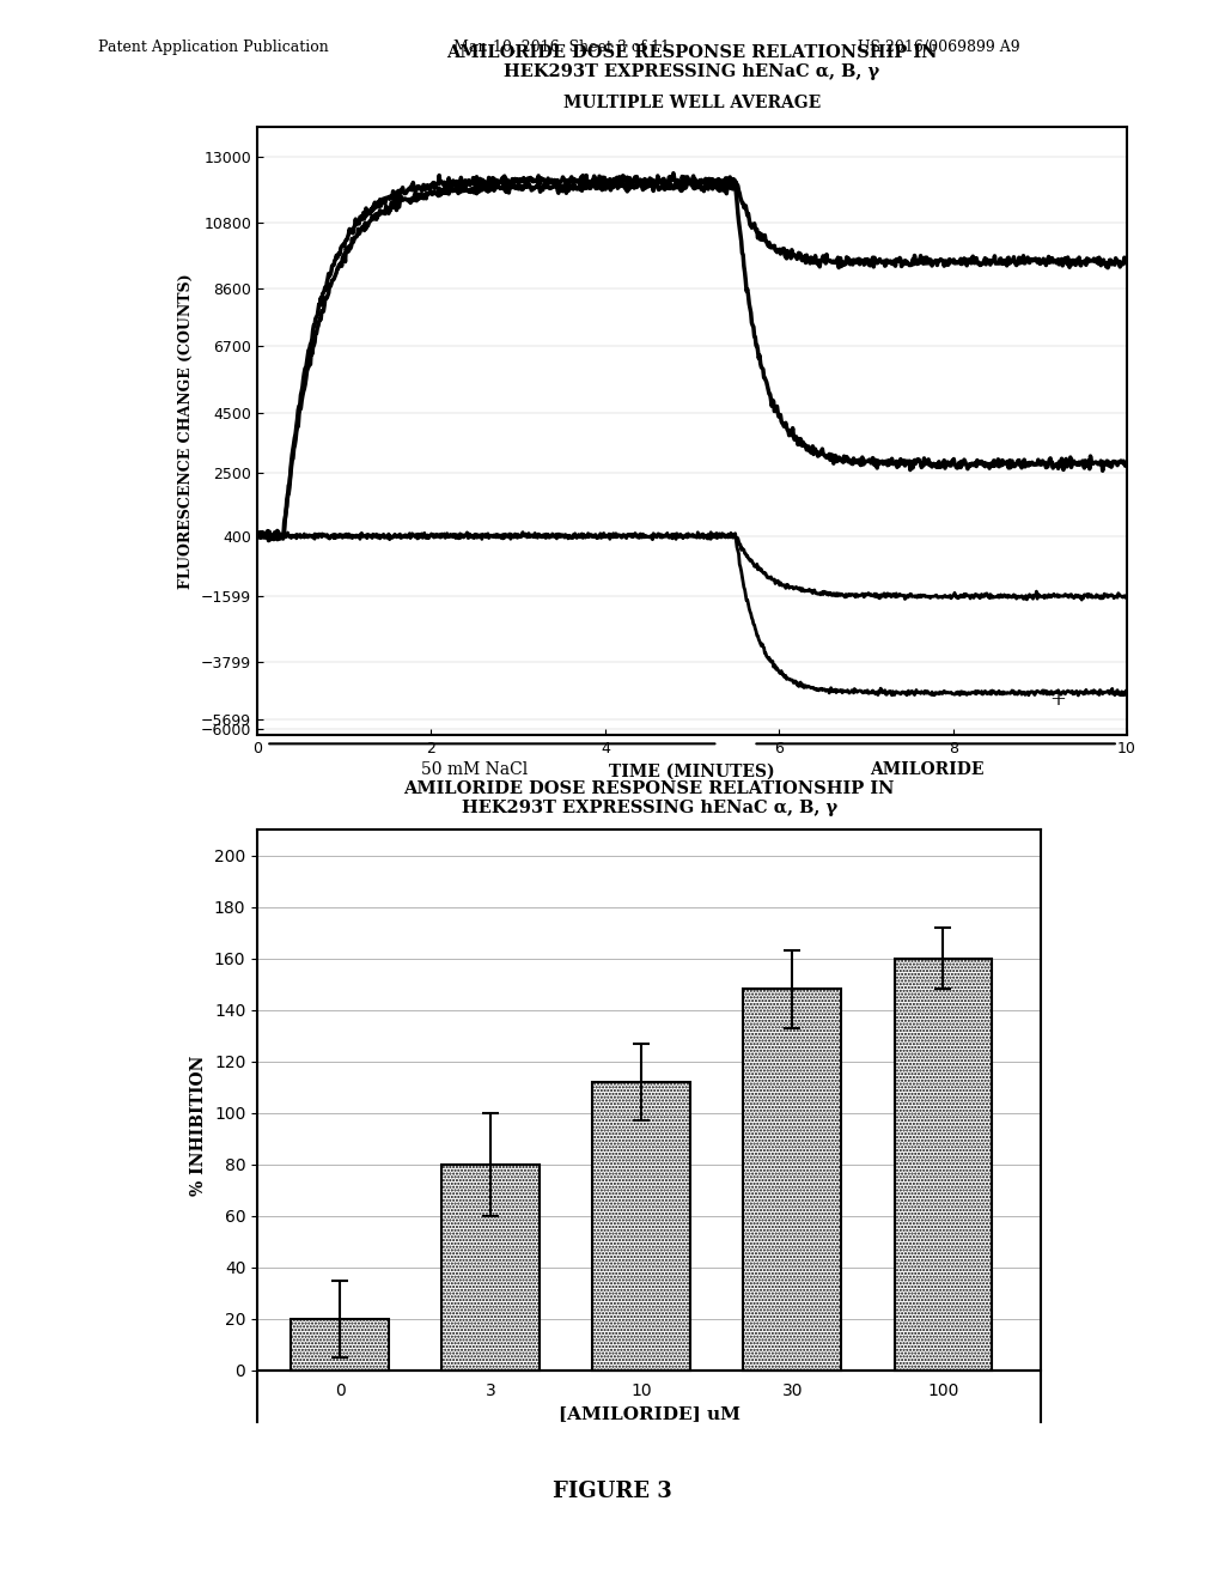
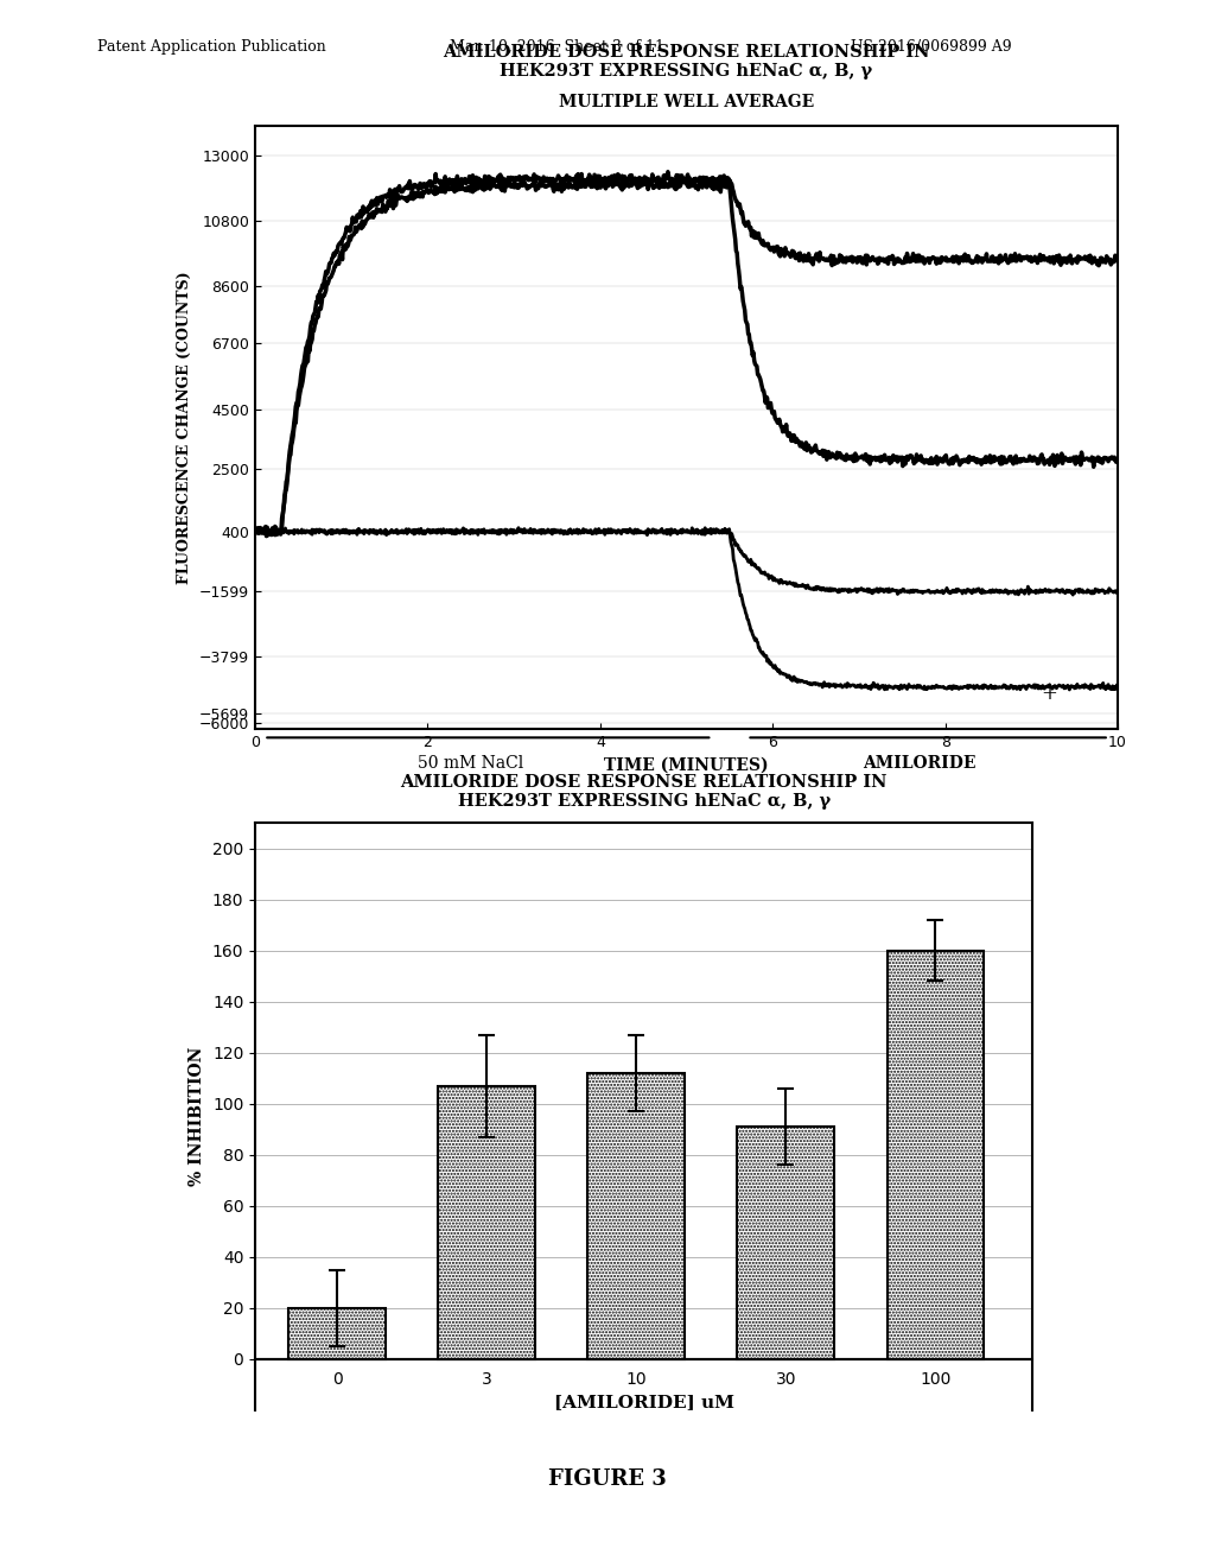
3: 80 -> 107
30: 148 -> 91
